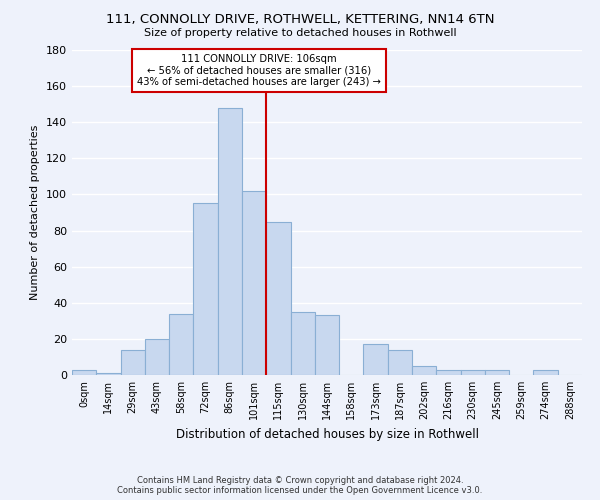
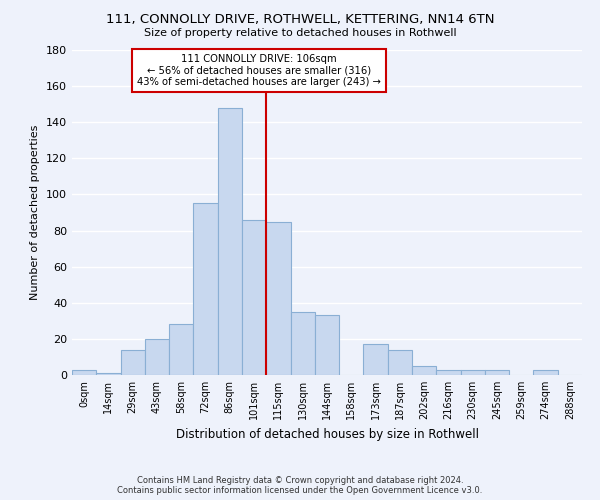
58sqm: 34 -> 28
101sqm: 102 -> 86
